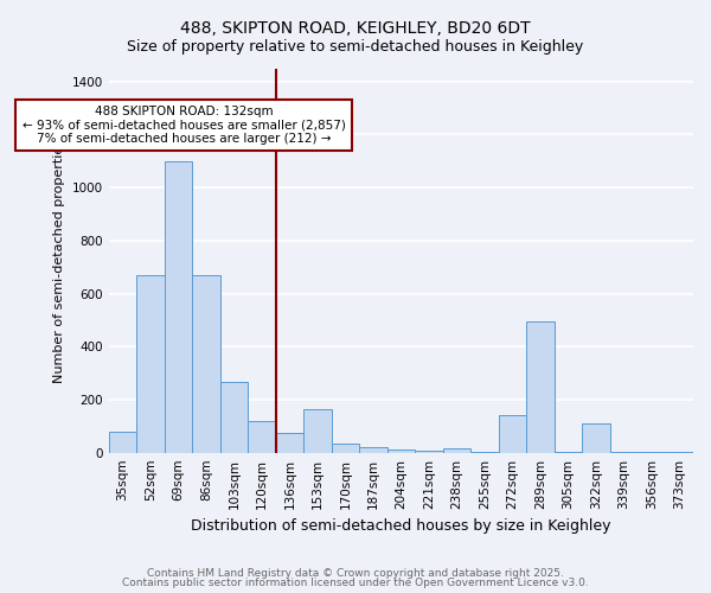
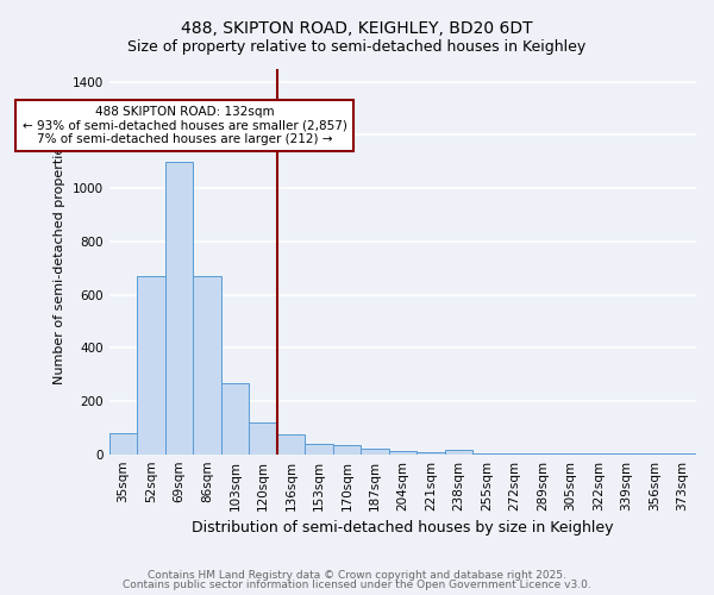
153sqm: 165 -> 40
272sqm: 140 -> 5
289sqm: 495 -> 3
322sqm: 110 -> 1
